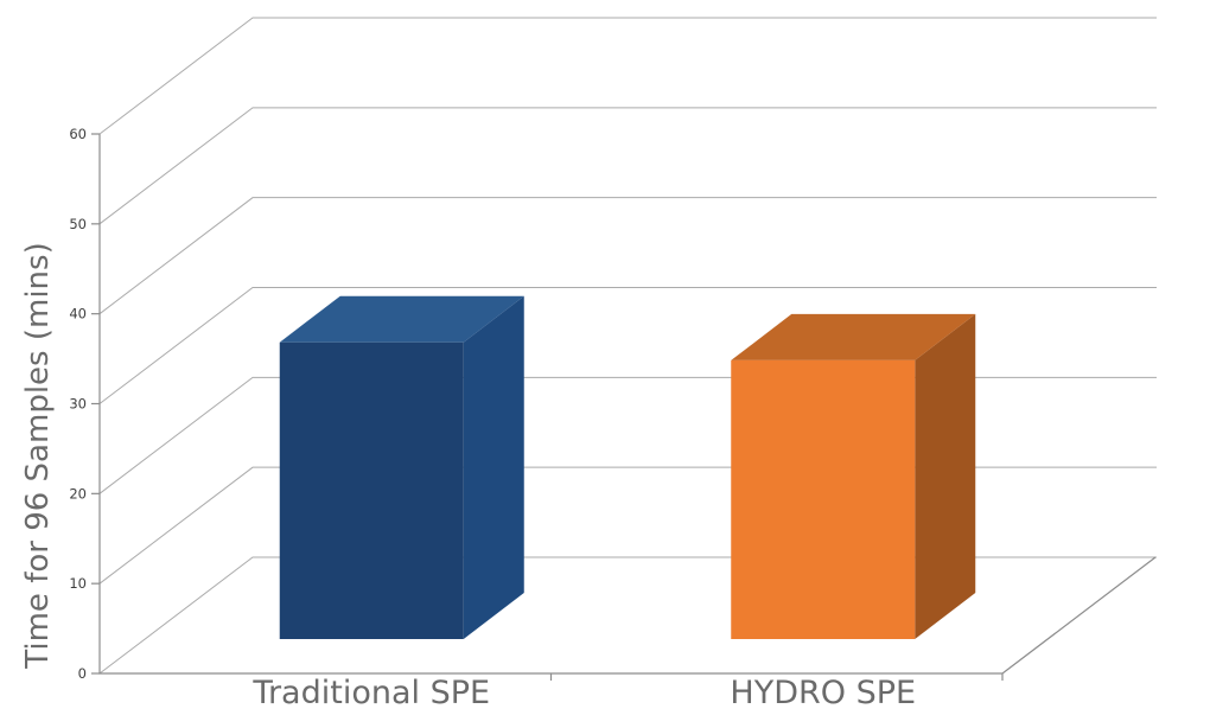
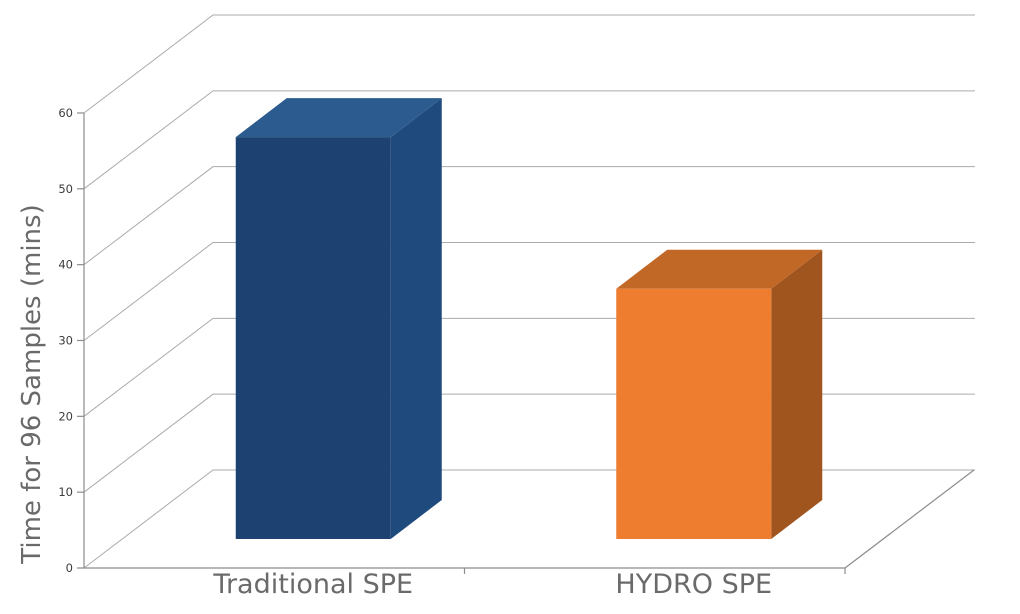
Traditional SPE: 33 -> 53
HYDRO SPE: 31 -> 33
